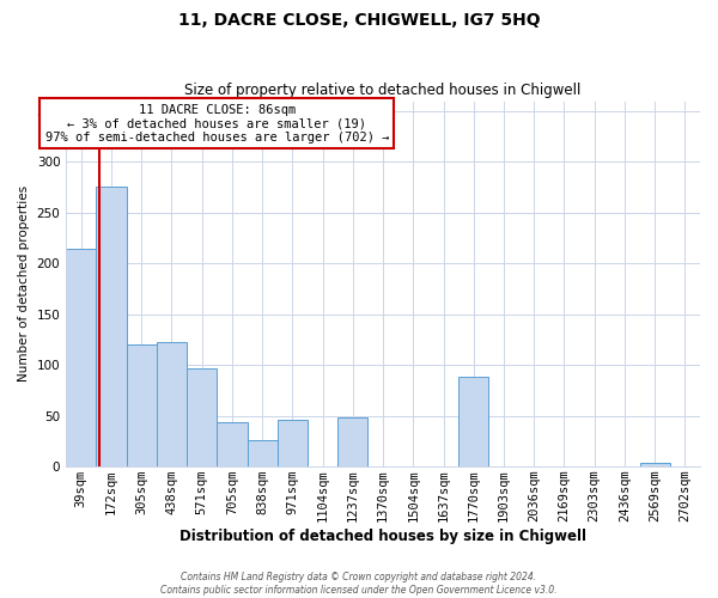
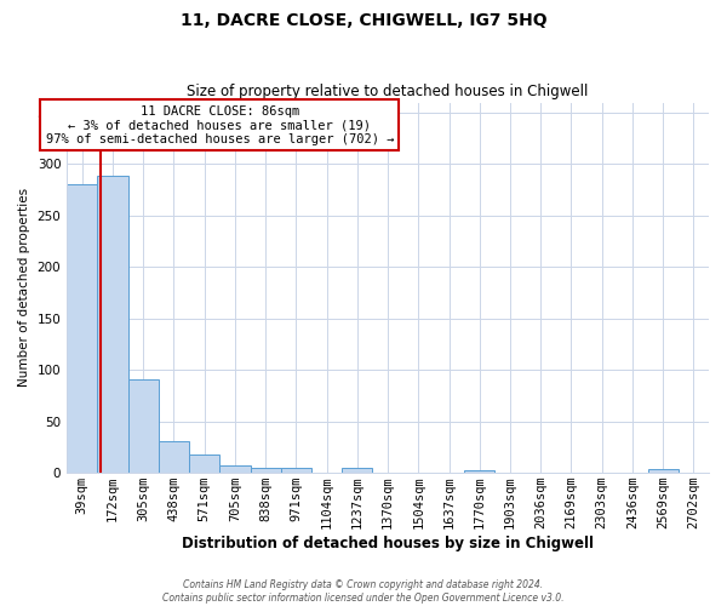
39sqm: 214 -> 281
172sqm: 276 -> 289
305sqm: 120 -> 91
438sqm: 122 -> 30
571sqm: 96 -> 17
705sqm: 44 -> 7
838sqm: 26 -> 5
971sqm: 46 -> 5
1237sqm: 48 -> 5
1770sqm: 88 -> 2
